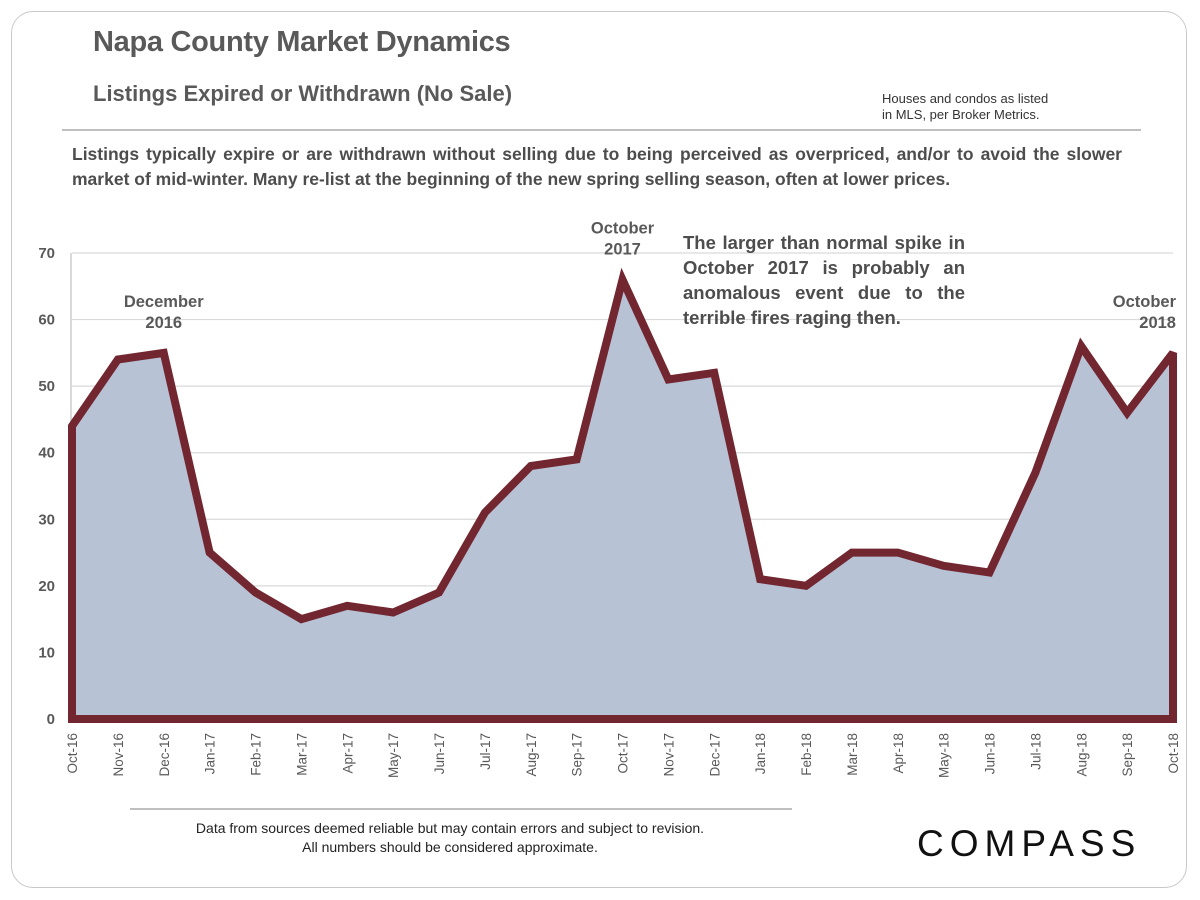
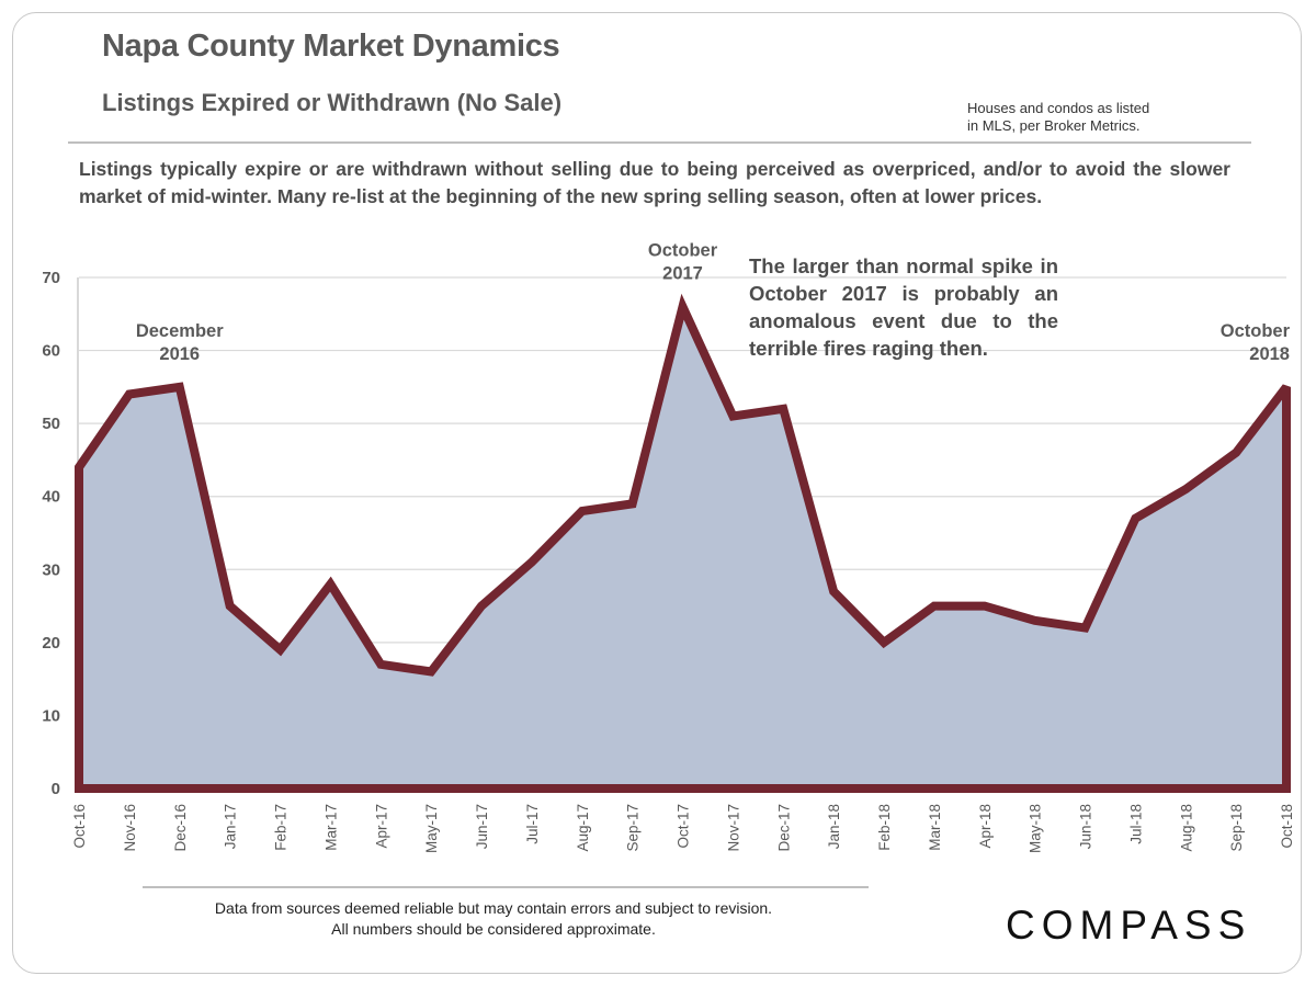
Mar-17: 15 -> 28
Jun-17: 19 -> 25
Jan-18: 21 -> 27
Aug-18: 56 -> 41
